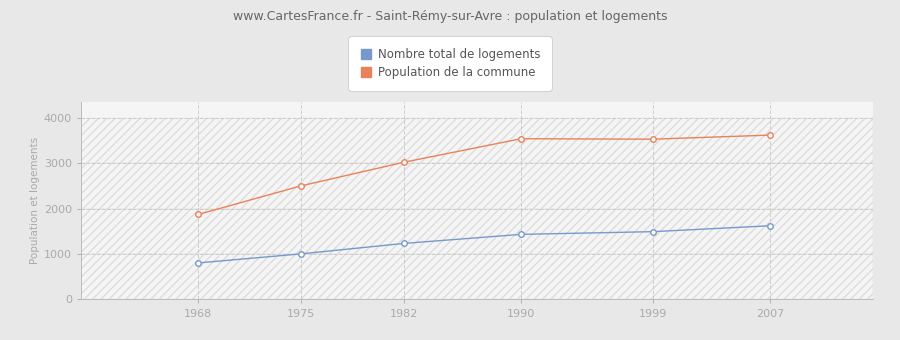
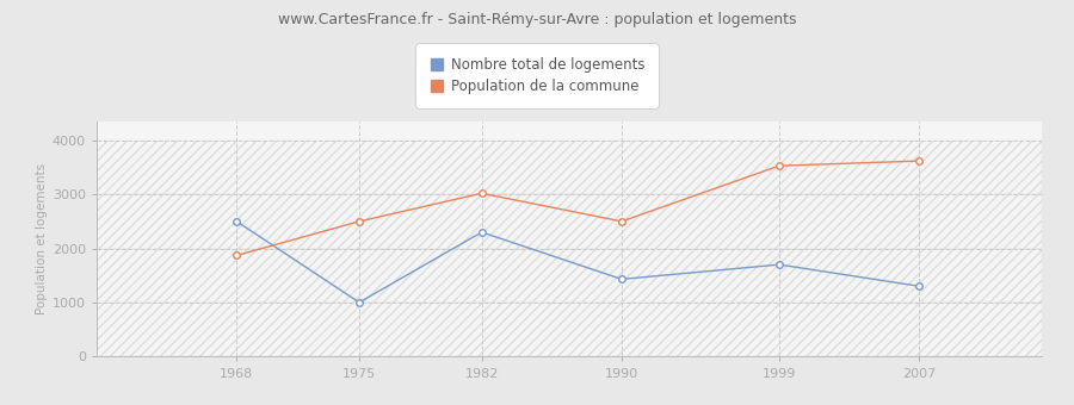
Nombre total de logements/1968: 800 -> 2500
Nombre total de logements/1982: 1230 -> 2300
Population de la commune/1990: 3540 -> 2500
Nombre total de logements/1999: 1490 -> 1700
Nombre total de logements/2007: 1620 -> 1300
